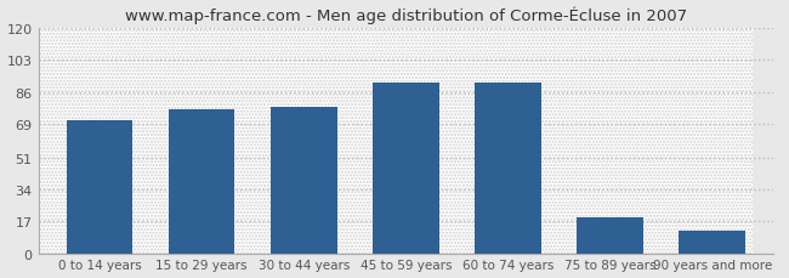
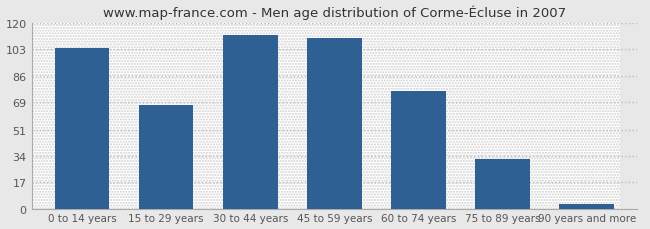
0 to 14 years: 71 -> 104
15 to 29 years: 77 -> 67
30 to 44 years: 78 -> 112
45 to 59 years: 91 -> 110
60 to 74 years: 91 -> 76
75 to 89 years: 19 -> 32
90 years and more: 12 -> 3
